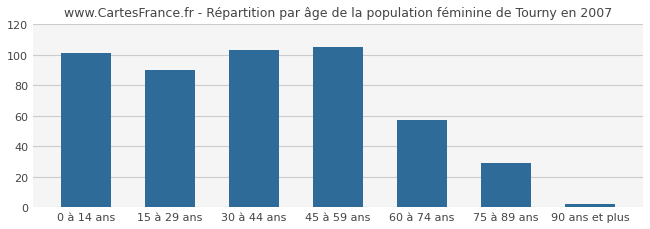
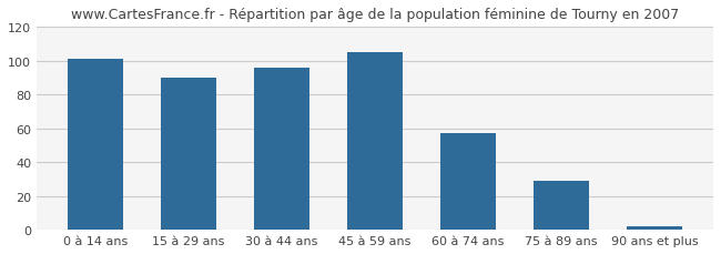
30 à 44 ans: 103 -> 96
